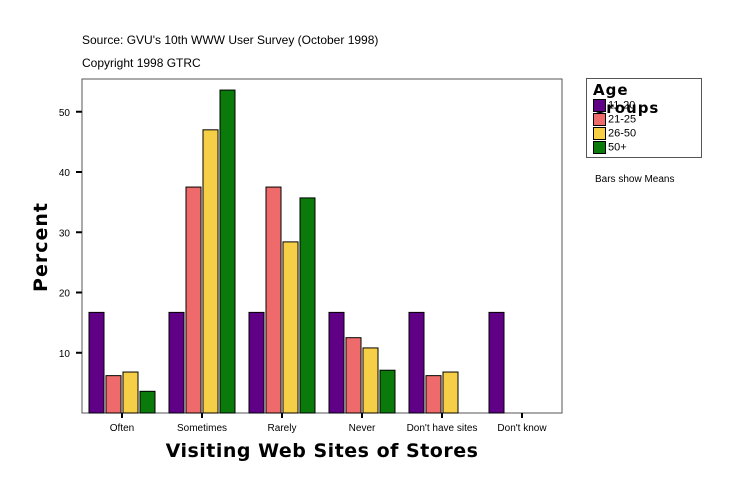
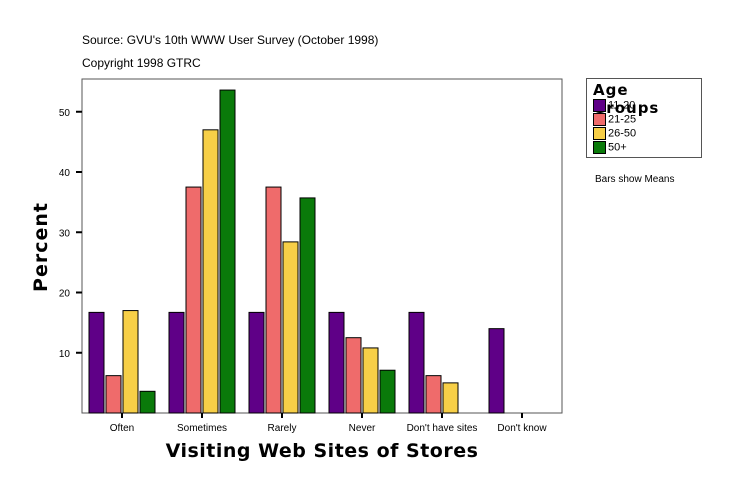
26-50/Often: 7 -> 17
26-50/Don't have sites: 7 -> 5
11-20/Don't know: 17 -> 14
